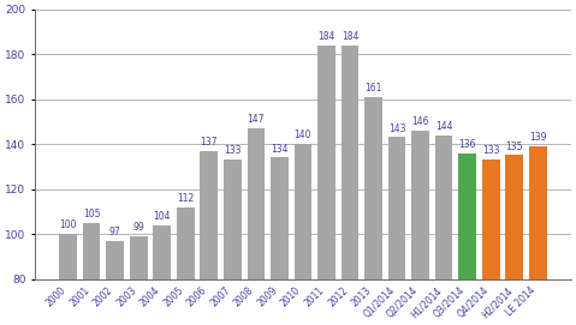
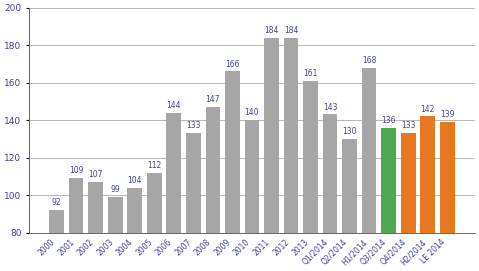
2000: 100 -> 92
2001: 105 -> 109
2002: 97 -> 107
2006: 137 -> 144
2009: 134 -> 166
Q2/2014: 146 -> 130
H1/2014: 144 -> 168
H2/2014: 135 -> 142
